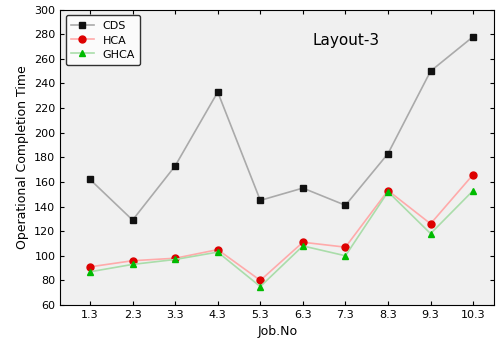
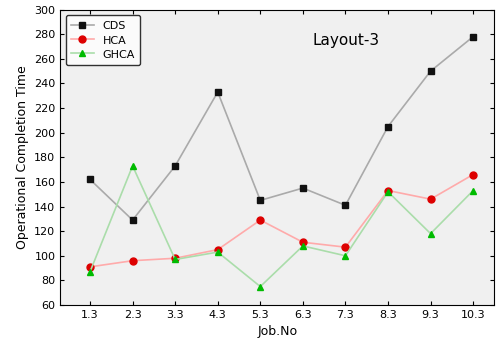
GHCA/2.3: 93 -> 173
HCA/5.3: 80 -> 129
CDS/8.3: 183 -> 205
HCA/9.3: 126 -> 146
